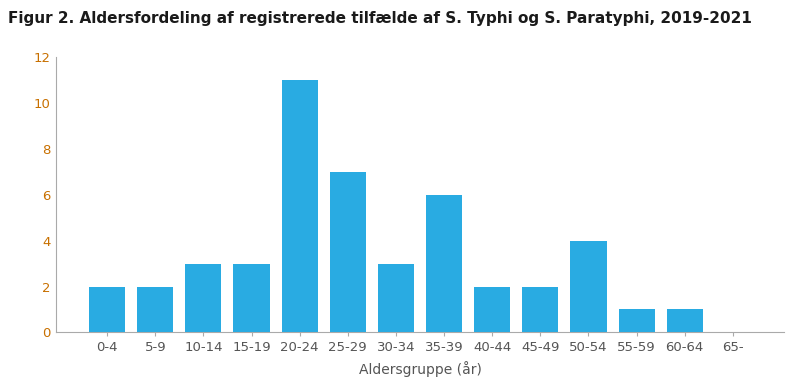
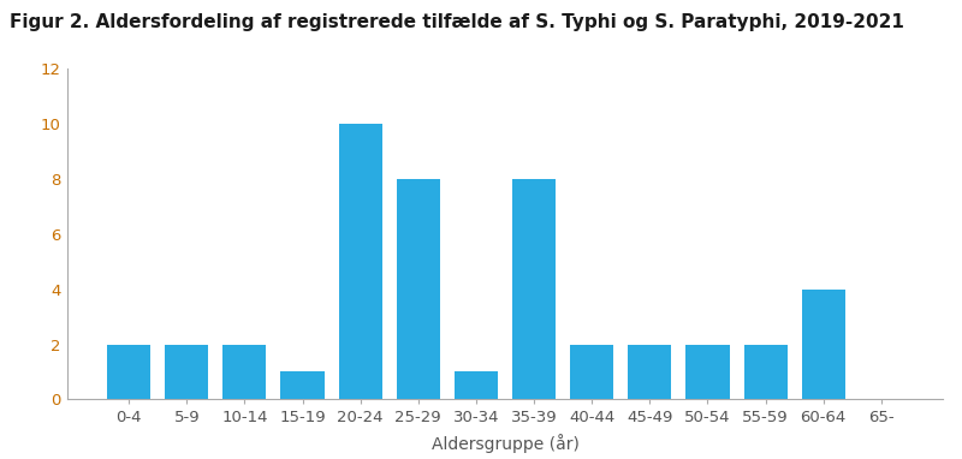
10-14: 3 -> 2
15-19: 3 -> 1
20-24: 11 -> 10
25-29: 7 -> 8
30-34: 3 -> 1
35-39: 6 -> 8
50-54: 4 -> 2
55-59: 1 -> 2
60-64: 1 -> 4
